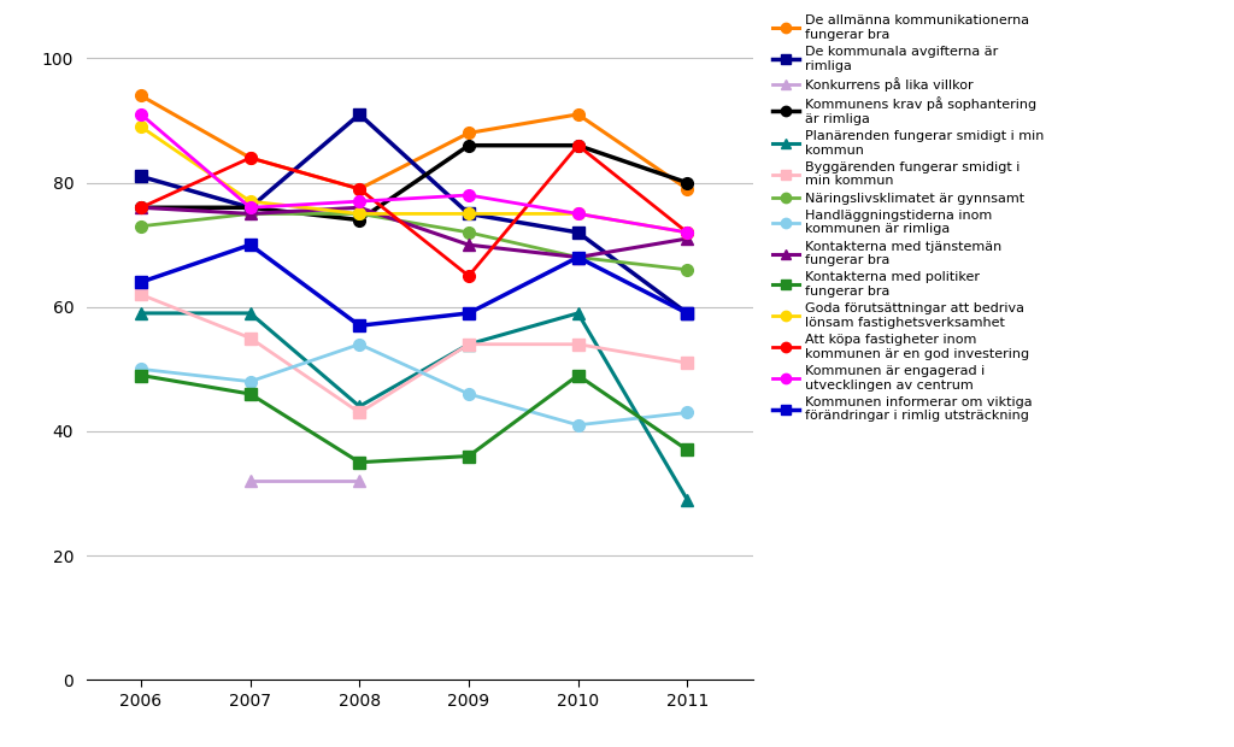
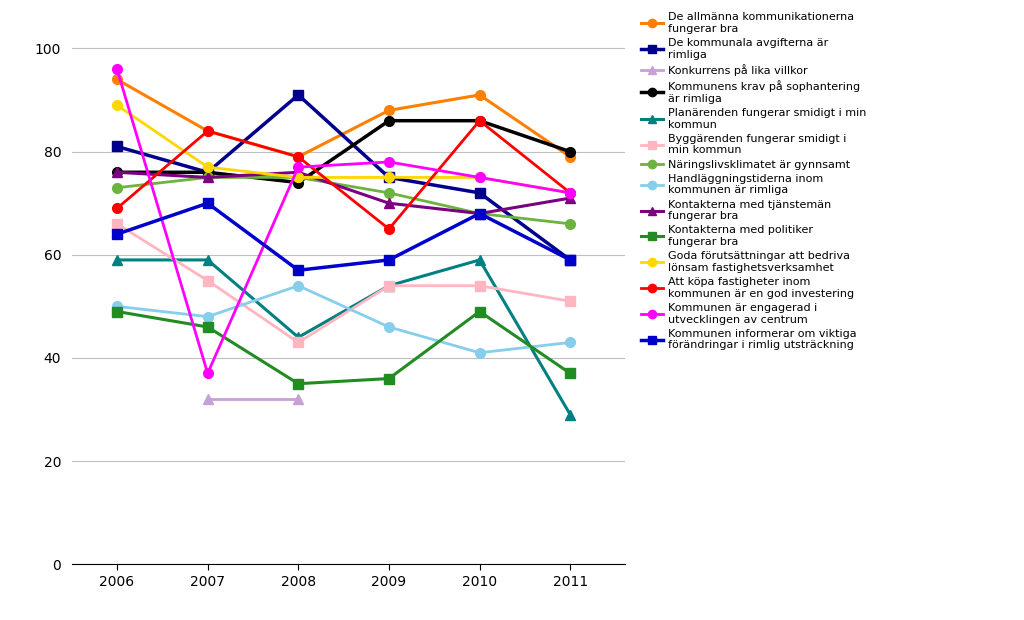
Byggärenden fungerar smidigt i min kommun/2006: 62 -> 66
Att köpa fastigheter inom kommunen är en god investering/2006: 76 -> 69
Kommunen är engagerad i utvecklingen av centrum/2006: 91 -> 96
Kommunen är engagerad i utvecklingen av centrum/2007: 76 -> 37
